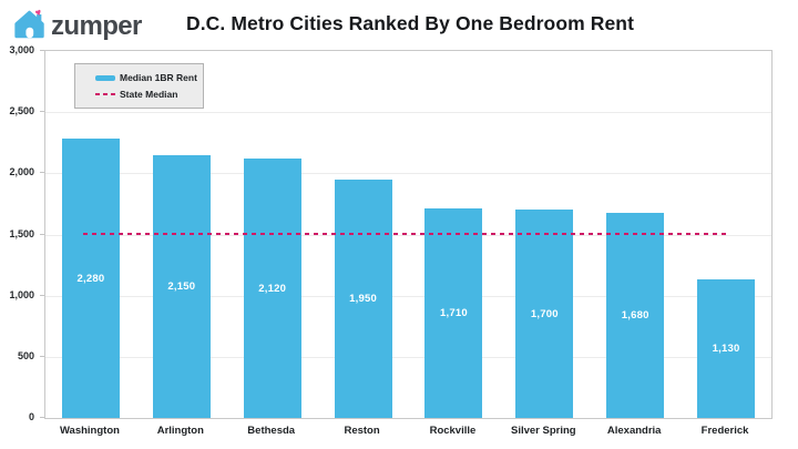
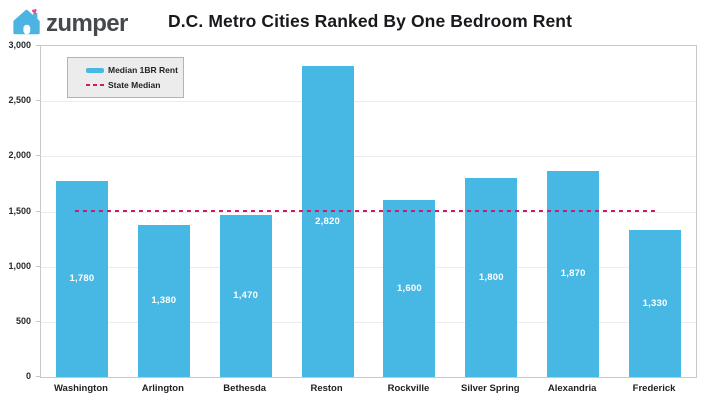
Washington: 2,280 -> 1,780
Arlington: 2,150 -> 1,380
Bethesda: 2,120 -> 1,470
Reston: 1,950 -> 2,820
Rockville: 1,710 -> 1,600
Silver Spring: 1,700 -> 1,800
Alexandria: 1,680 -> 1,870
Frederick: 1,130 -> 1,330
